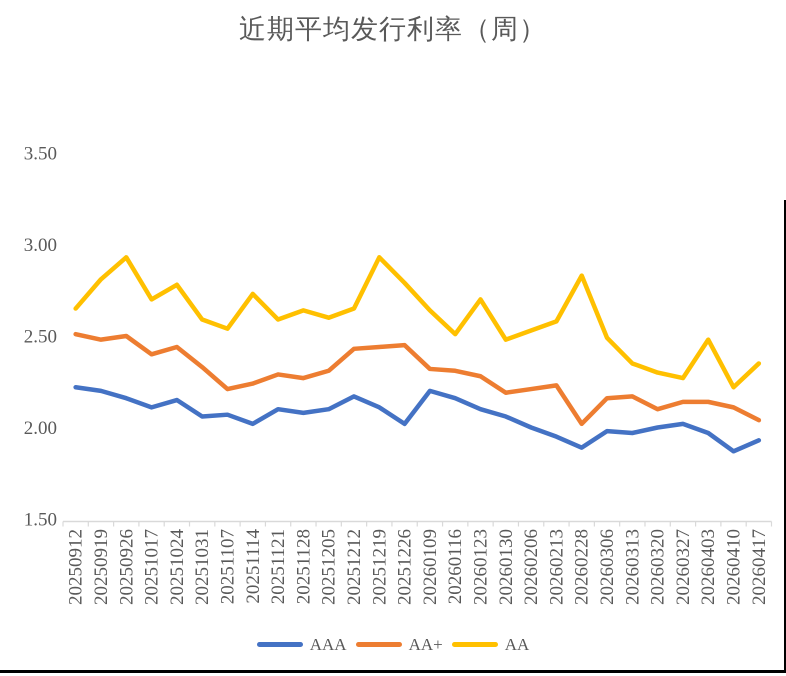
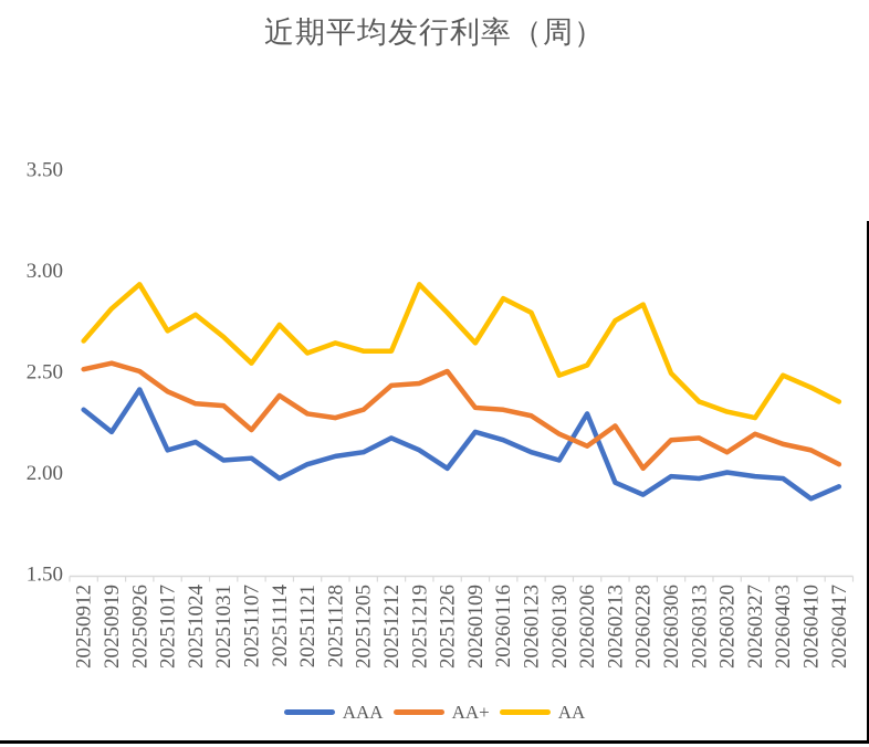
AAA/20250912: 2.22 -> 2.31
AA+/20250919: 2.48 -> 2.54
AAA/20250926: 2.16 -> 2.41
AA+/20251024: 2.44 -> 2.34
AA/20251031: 2.59 -> 2.67
AAA/20251114: 2.02 -> 1.97
AA+/20251114: 2.24 -> 2.38
AAA/20251121: 2.10 -> 2.04
AA/20251212: 2.65 -> 2.60
AA+/20251226: 2.45 -> 2.50
AA/20260116: 2.51 -> 2.86
AA/20260123: 2.70 -> 2.79
AAA/20260206: 2.00 -> 2.29
AA+/20260206: 2.21 -> 2.13
AA/20260213: 2.58 -> 2.75
AAA/20260327: 2.02 -> 1.98
AA+/20260327: 2.14 -> 2.19
AA/20260410: 2.22 -> 2.42
